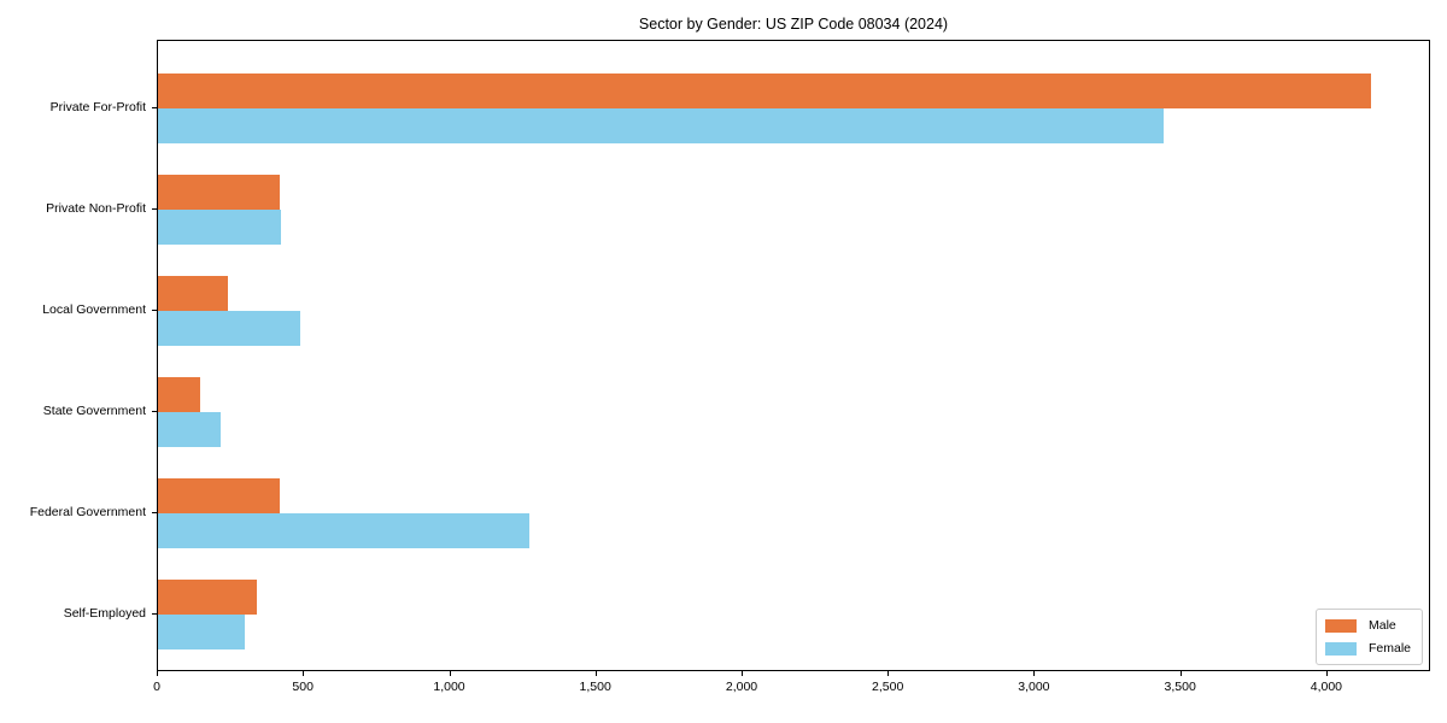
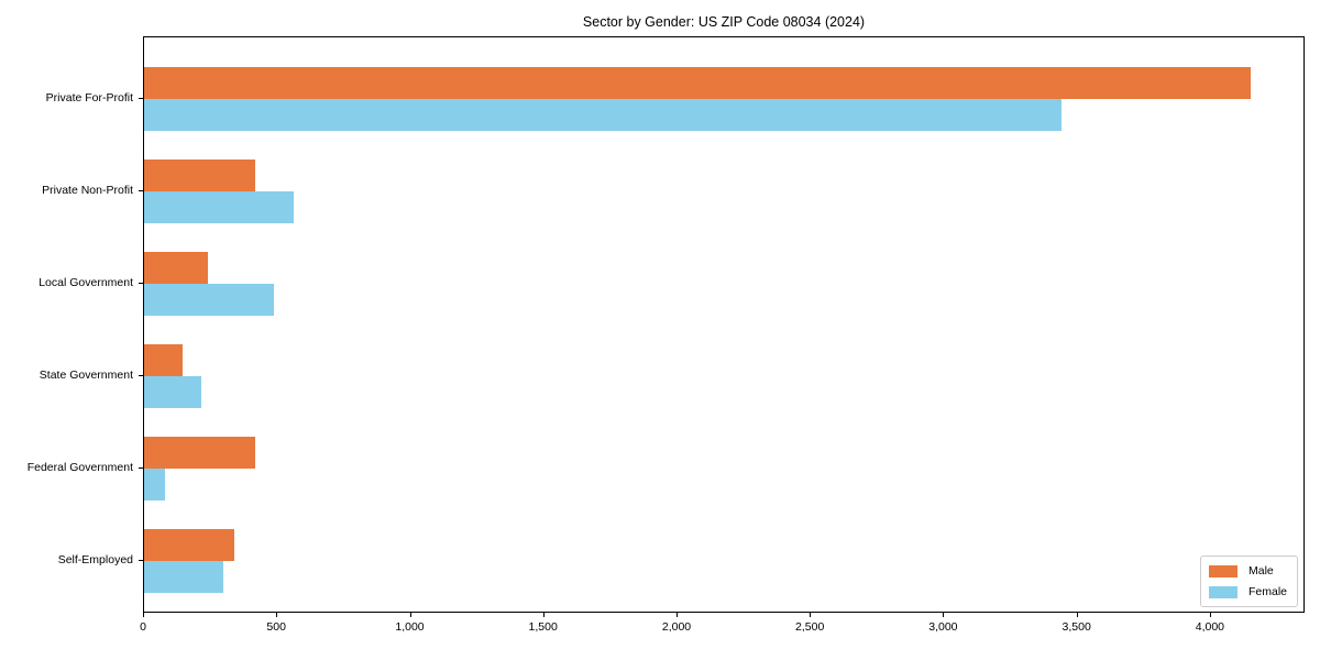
Female/Private Non-Profit: 420 -> 560
Female/Federal Government: 1270 -> 80
